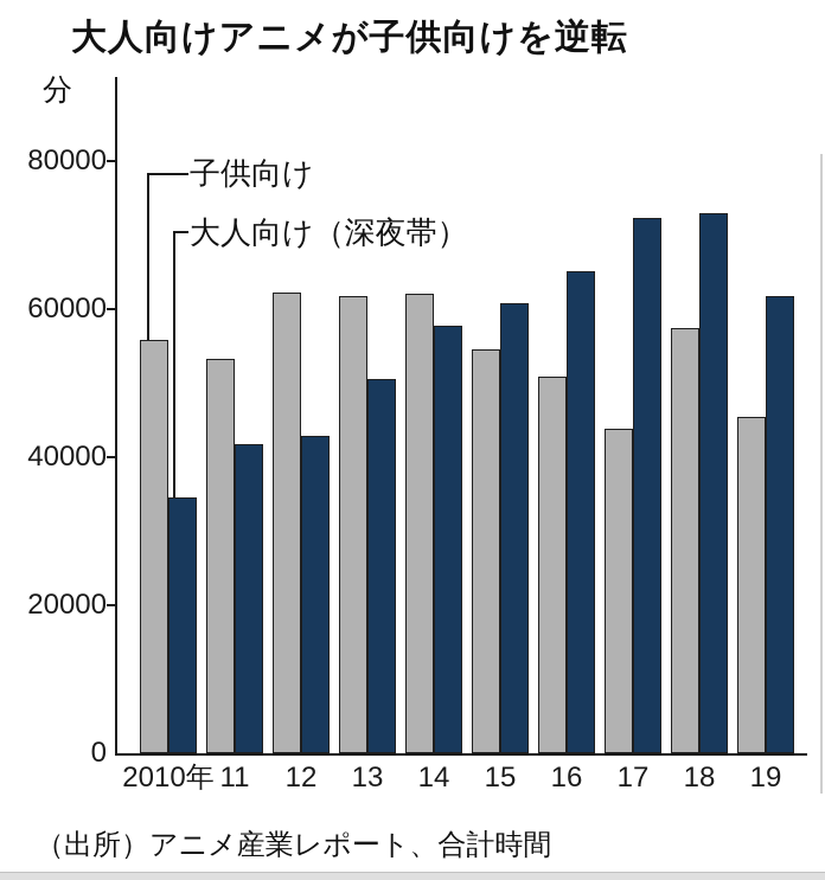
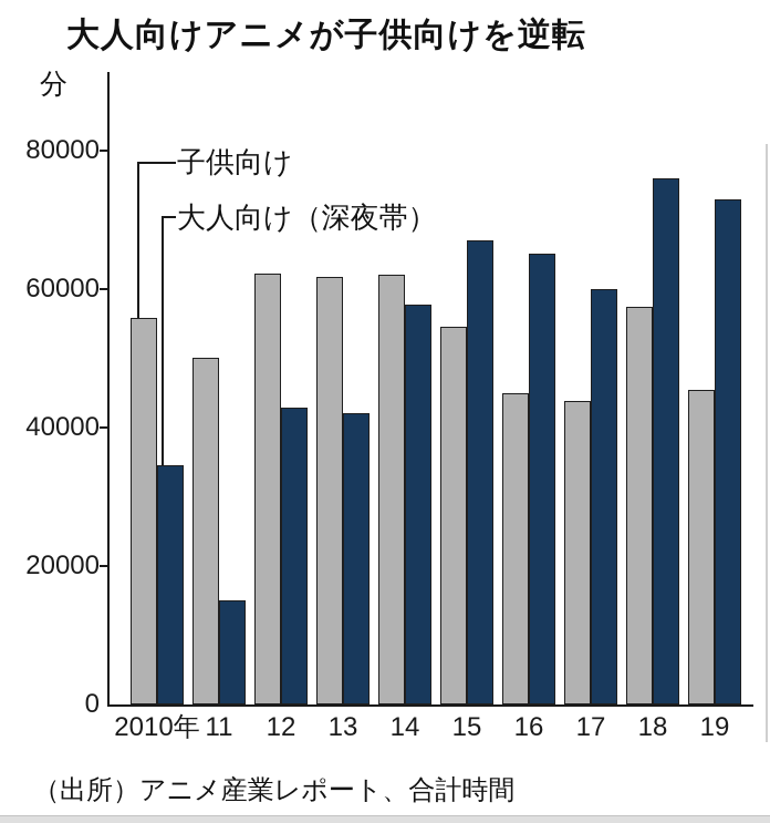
子供向け/11: 53000 -> 50000
大人向け（深夜帯）/11: 42000 -> 15000
大人向け（深夜帯）/13: 50000 -> 42000
大人向け（深夜帯）/15: 61000 -> 67000
子供向け/16: 51000 -> 45000
大人向け（深夜帯）/17: 72000 -> 60000
大人向け（深夜帯）/18: 73000 -> 76000
大人向け（深夜帯）/19: 62000 -> 73000
